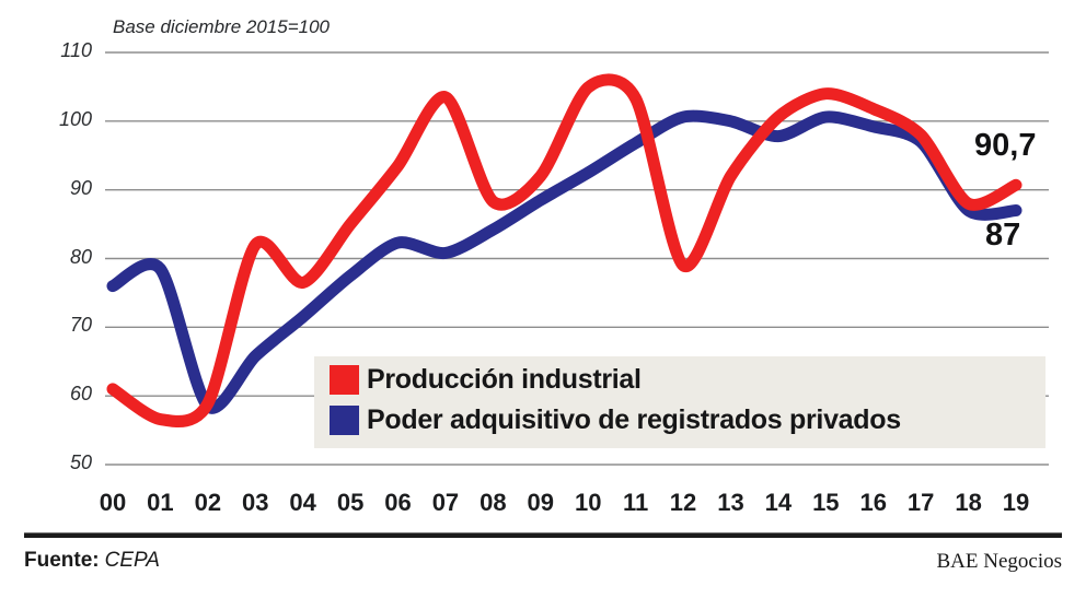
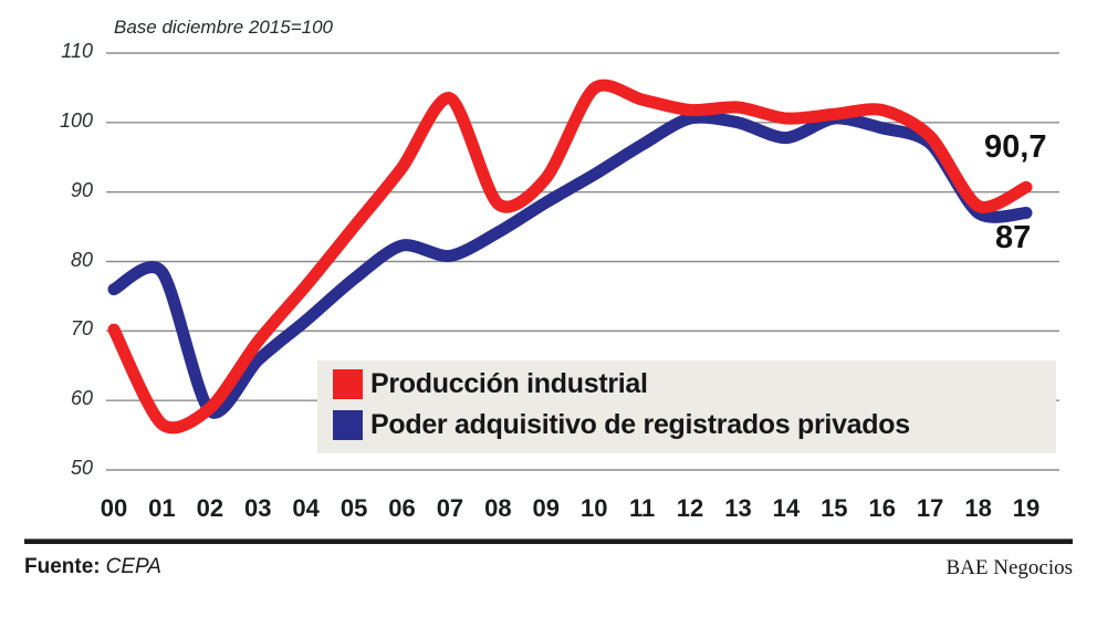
Producción industrial/00: 61 -> 70
Producción industrial/03: 82 -> 68
Producción industrial/12: 79 -> 102
Producción industrial/13: 92 -> 102
Producción industrial/15: 104 -> 101
